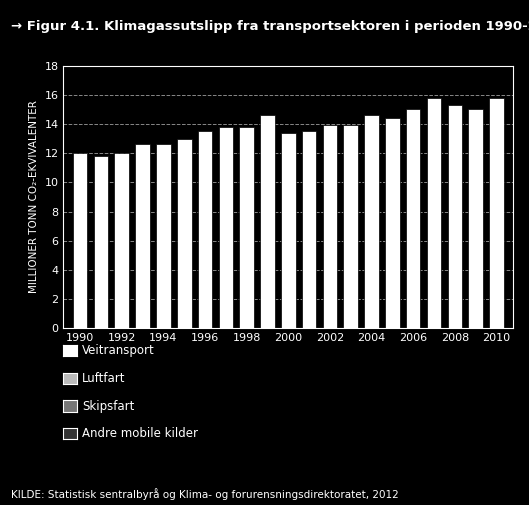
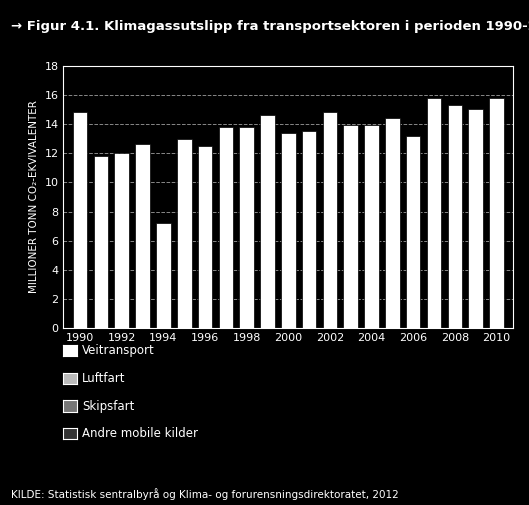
1990: 12.0 -> 14.8
1994: 12.6 -> 7.2
1996: 13.5 -> 12.5
2002: 13.9 -> 14.8
2004: 14.6 -> 13.9
2006: 15.0 -> 13.2
